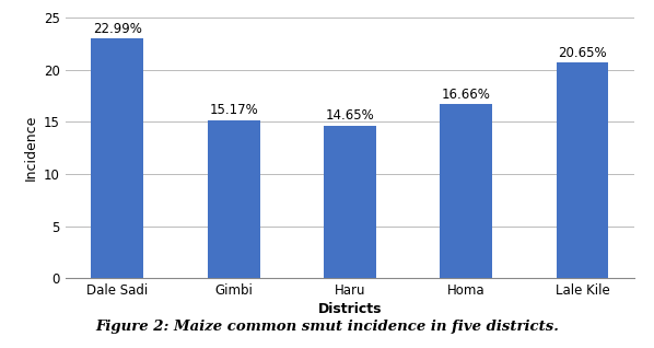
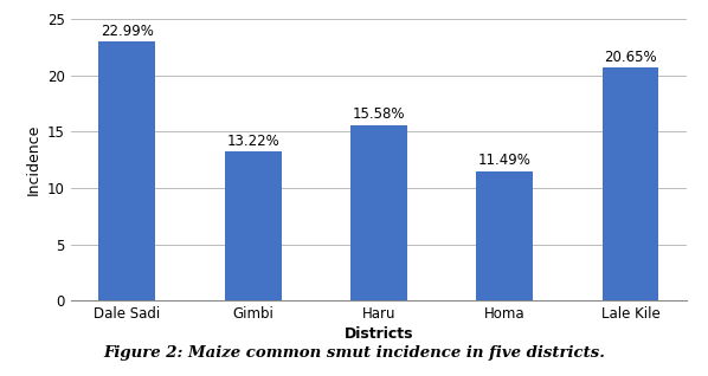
Gimbi: 15.17% -> 13.22%
Haru: 14.65% -> 15.58%
Homa: 16.66% -> 11.49%
